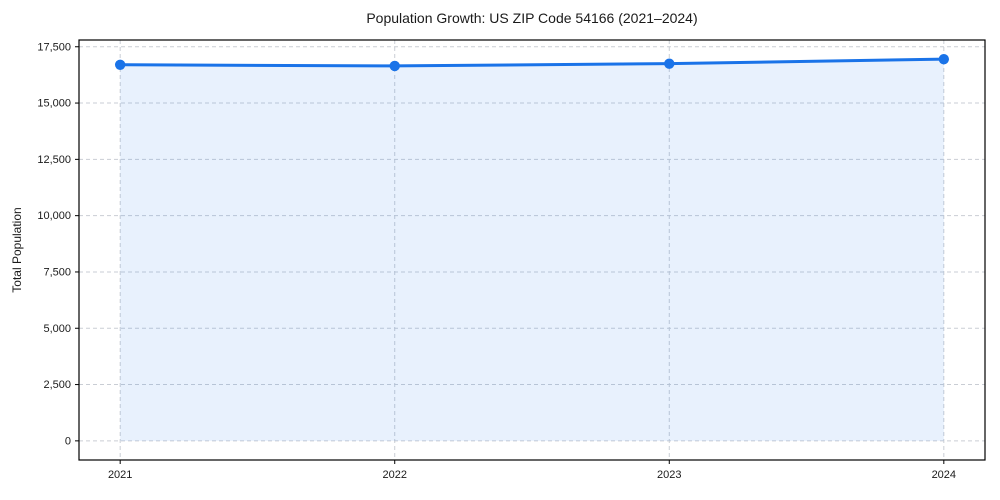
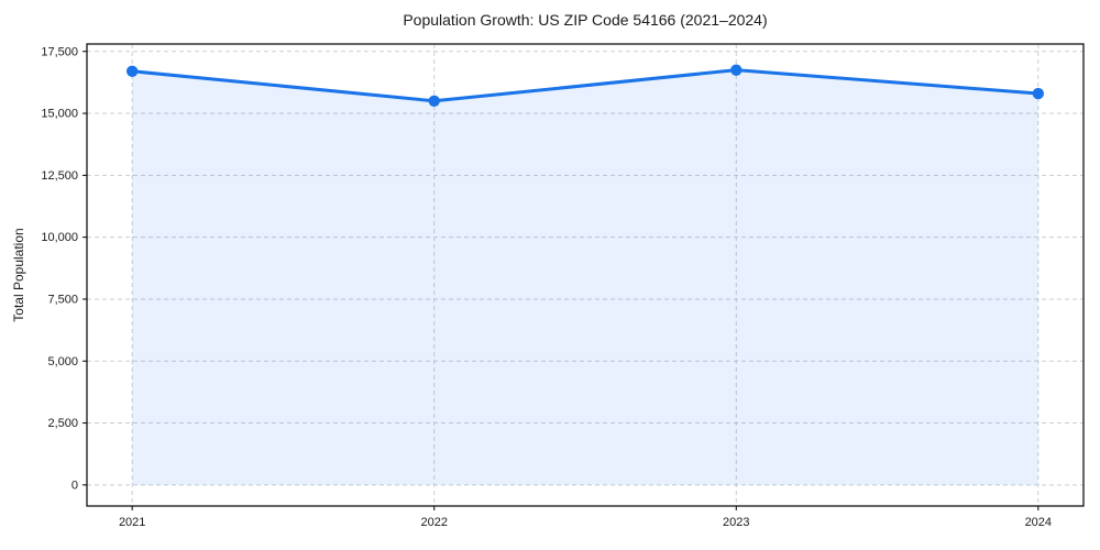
2022: 16600 -> 15500
2024: 17000 -> 15800
